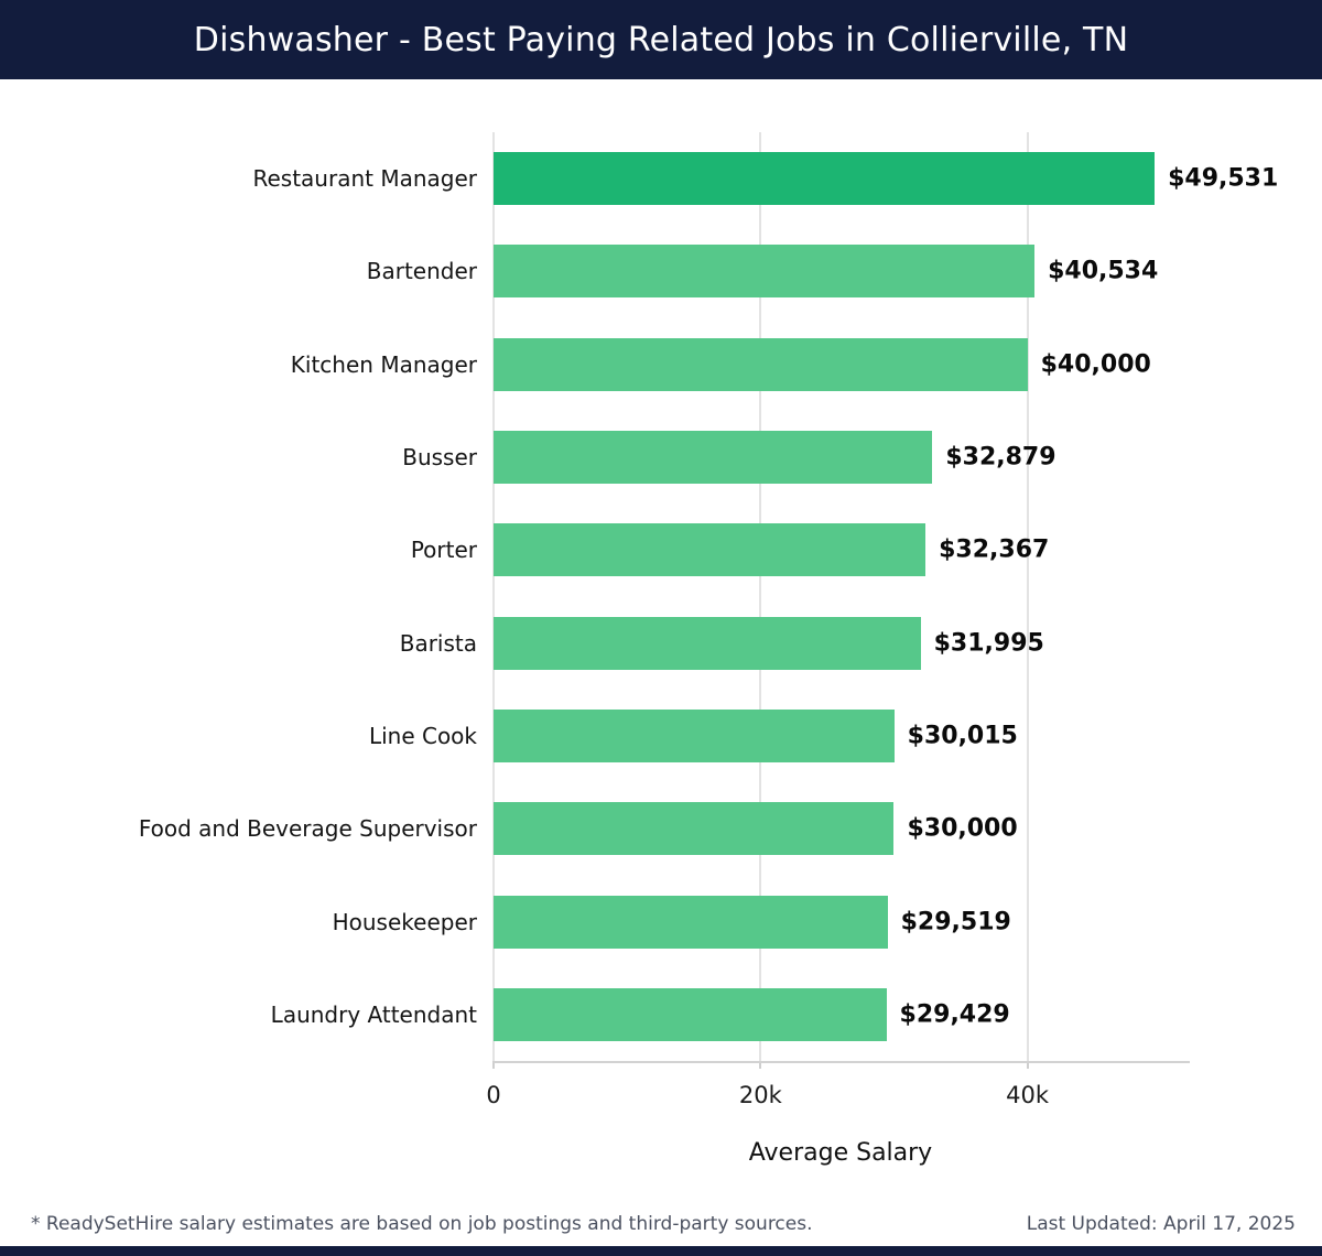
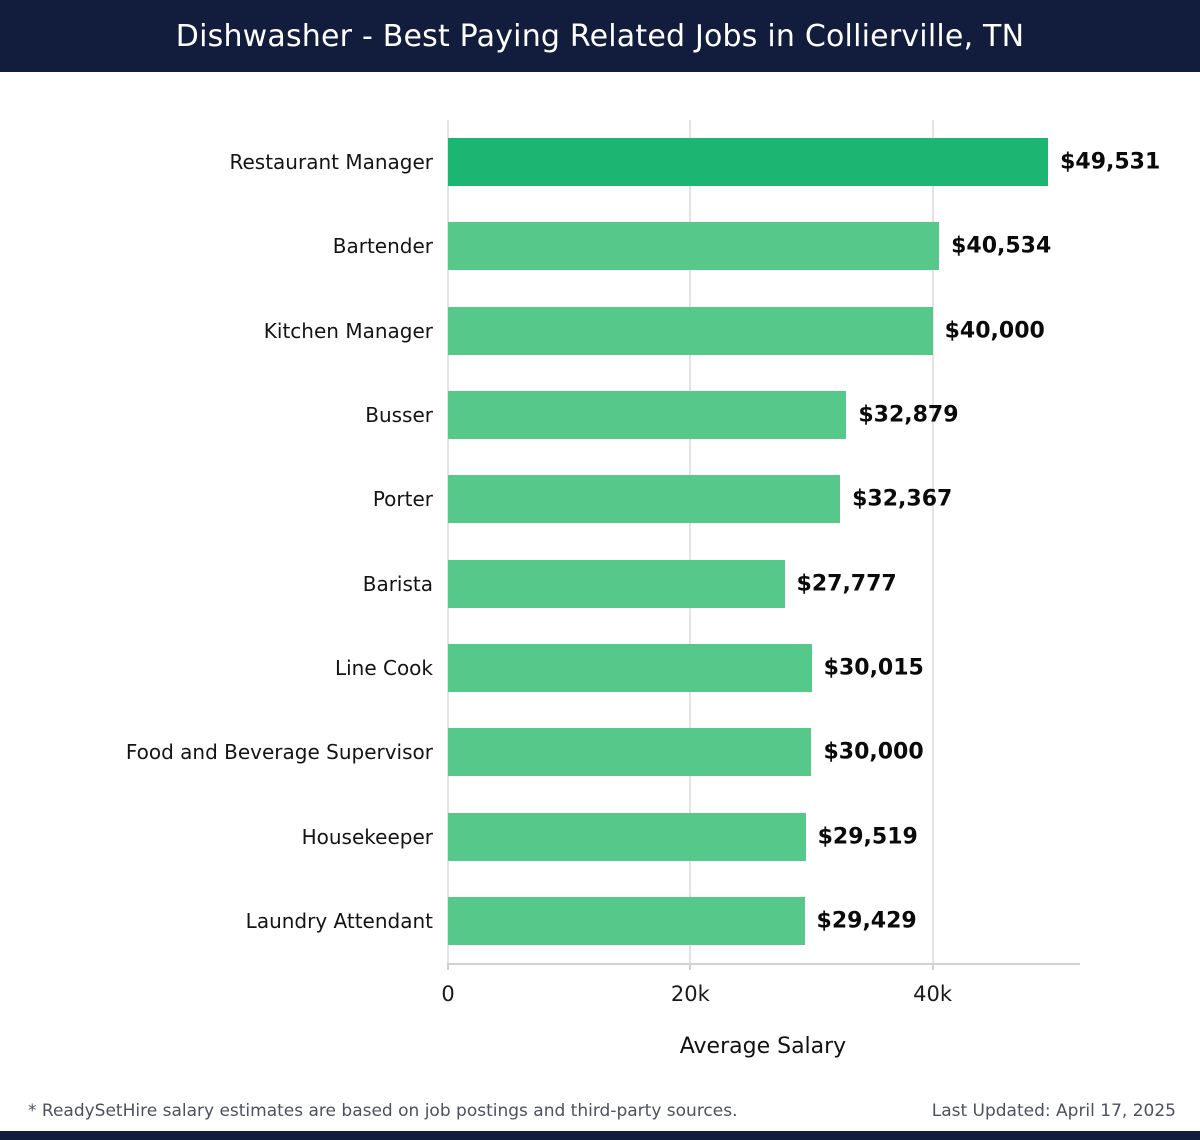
Barista: $31,995 -> $27,777
